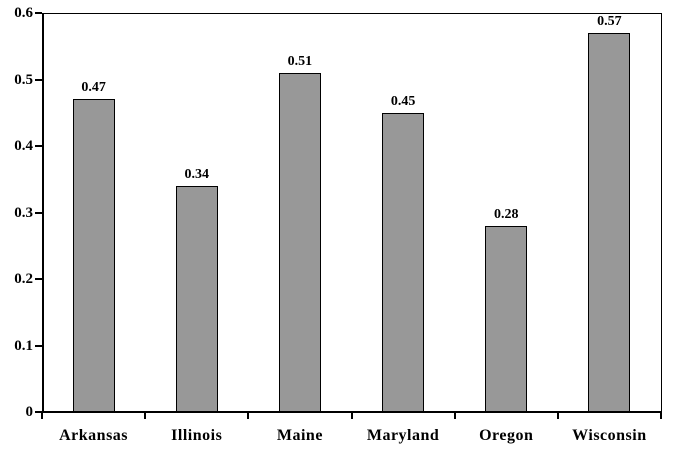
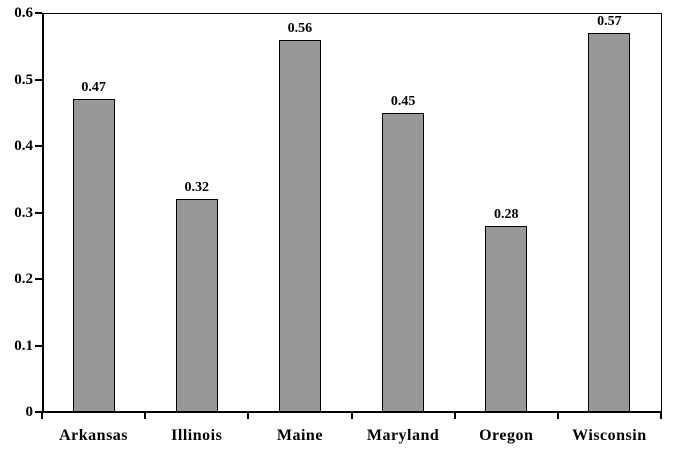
Illinois: 0.34 -> 0.32
Maine: 0.51 -> 0.56
